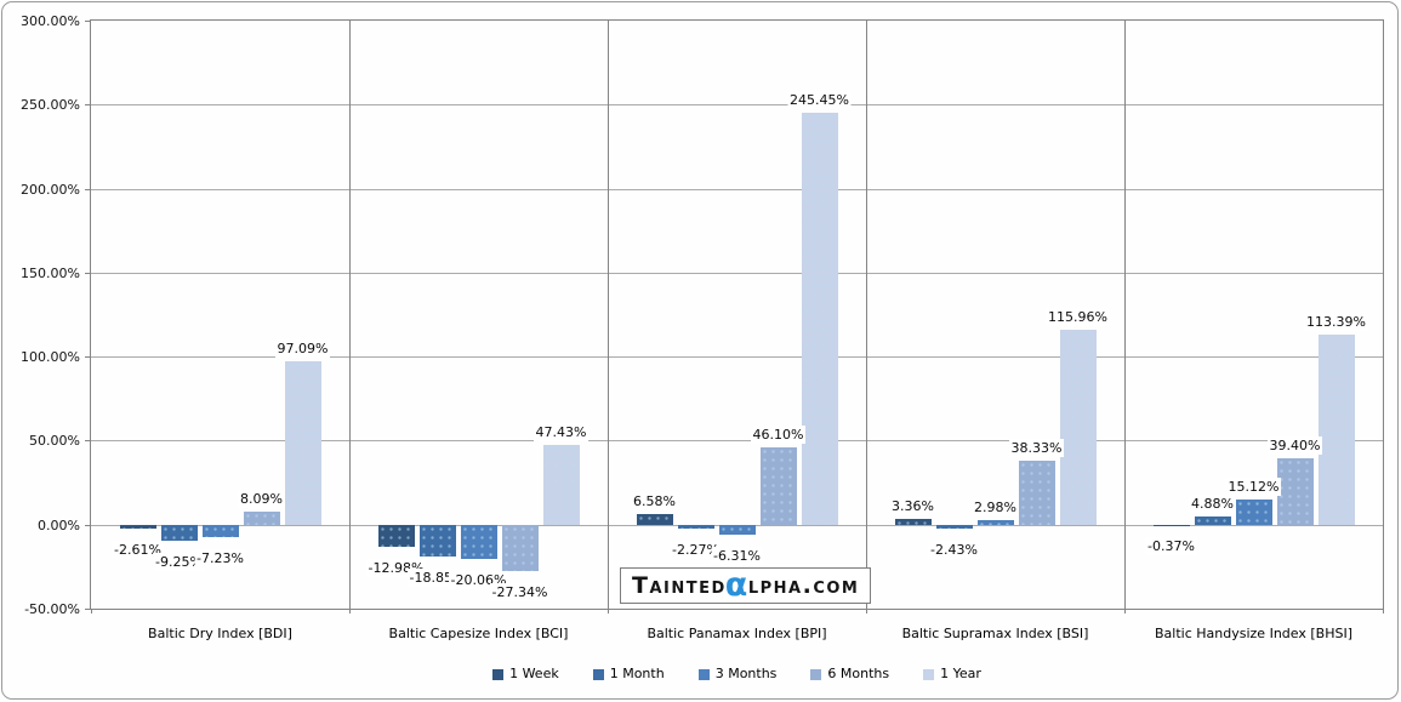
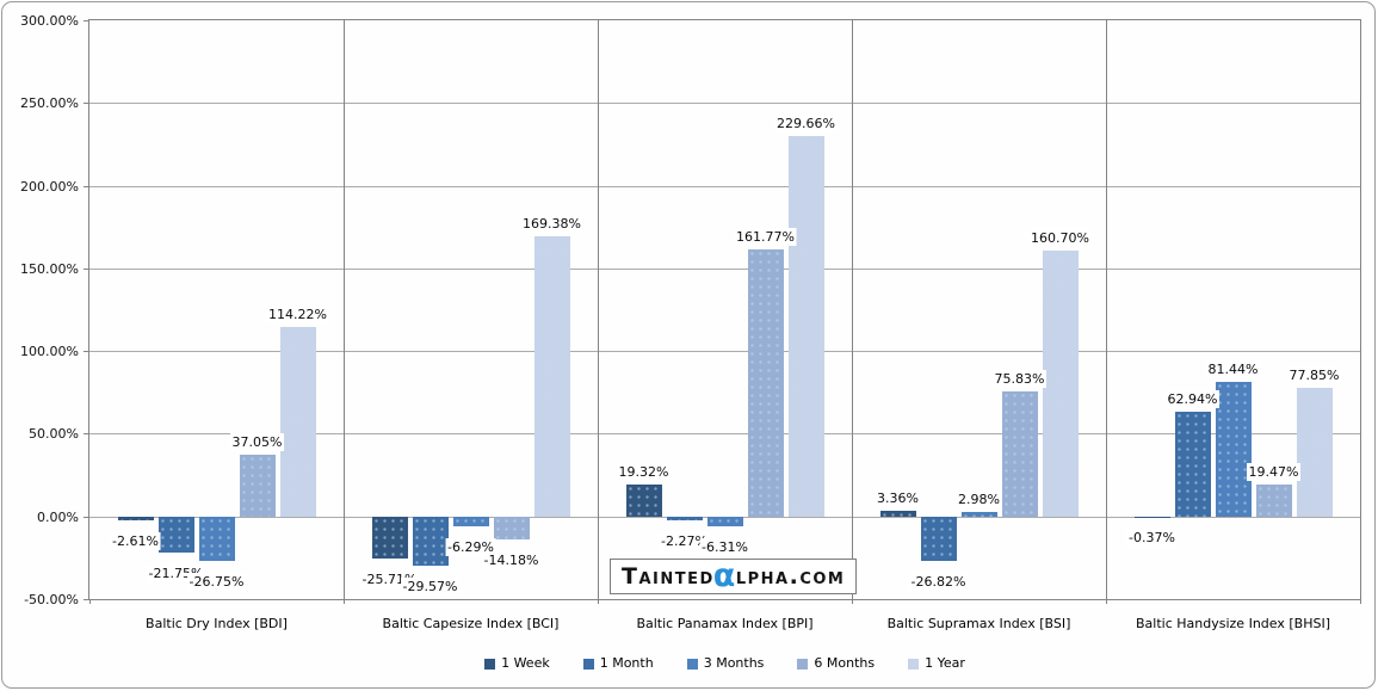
1 Month/Baltic Dry Index [BDI]: -9.25% -> -21.75%
3 Months/Baltic Dry Index [BDI]: -7.23% -> -26.75%
6 Months/Baltic Dry Index [BDI]: 8.09% -> 37.05%
1 Year/Baltic Dry Index [BDI]: 97.09% -> 114.22%
1 Week/Baltic Capesize Index [BCI]: -12.98% -> -25.71%
1 Month/Baltic Capesize Index [BCI]: -18.85% -> -29.57%
3 Months/Baltic Capesize Index [BCI]: -20.06% -> -6.29%
6 Months/Baltic Capesize Index [BCI]: -27.34% -> -14.18%
1 Year/Baltic Capesize Index [BCI]: 47.43% -> 169.38%
1 Week/Baltic Panamax Index [BPI]: 6.58% -> 19.32%
6 Months/Baltic Panamax Index [BPI]: 46.10% -> 161.77%
1 Year/Baltic Panamax Index [BPI]: 245.45% -> 229.66%
1 Month/Baltic Supramax Index [BSI]: -2.43% -> -26.82%
6 Months/Baltic Supramax Index [BSI]: 38.33% -> 75.83%
1 Year/Baltic Supramax Index [BSI]: 115.96% -> 160.70%
1 Month/Baltic Handysize Index [BHSI]: 4.88% -> 62.94%
3 Months/Baltic Handysize Index [BHSI]: 15.12% -> 81.44%
6 Months/Baltic Handysize Index [BHSI]: 39.40% -> 19.47%
1 Year/Baltic Handysize Index [BHSI]: 113.39% -> 77.85%
